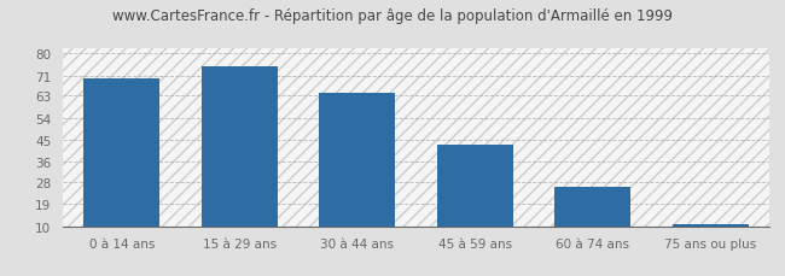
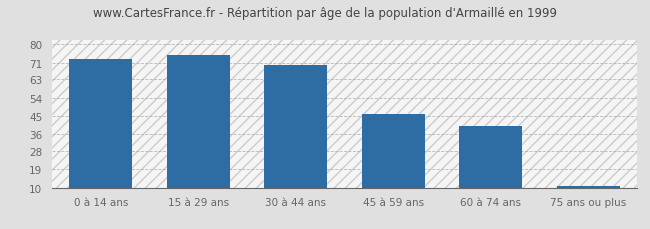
0 à 14 ans: 70 -> 73
30 à 44 ans: 64 -> 70
45 à 59 ans: 43 -> 46
60 à 74 ans: 26 -> 40
